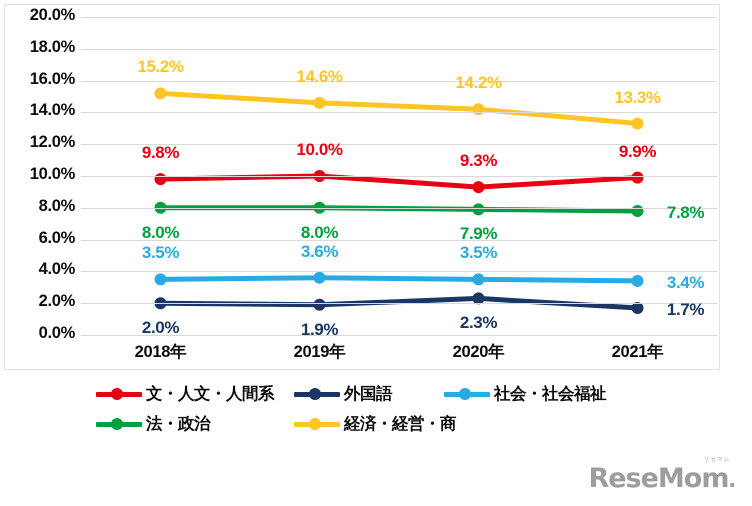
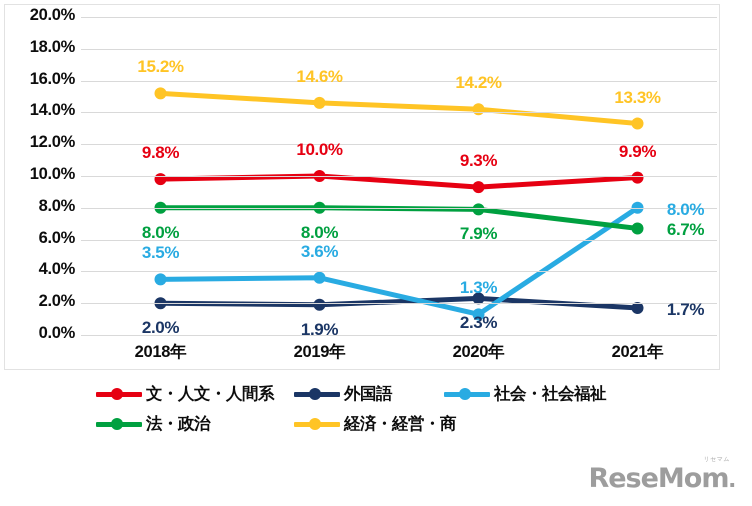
社会・社会福祉/2020年: 3.5% -> 1.3%
社会・社会福祉/2021年: 3.4% -> 8.0%
法・政治/2021年: 7.8% -> 6.7%
